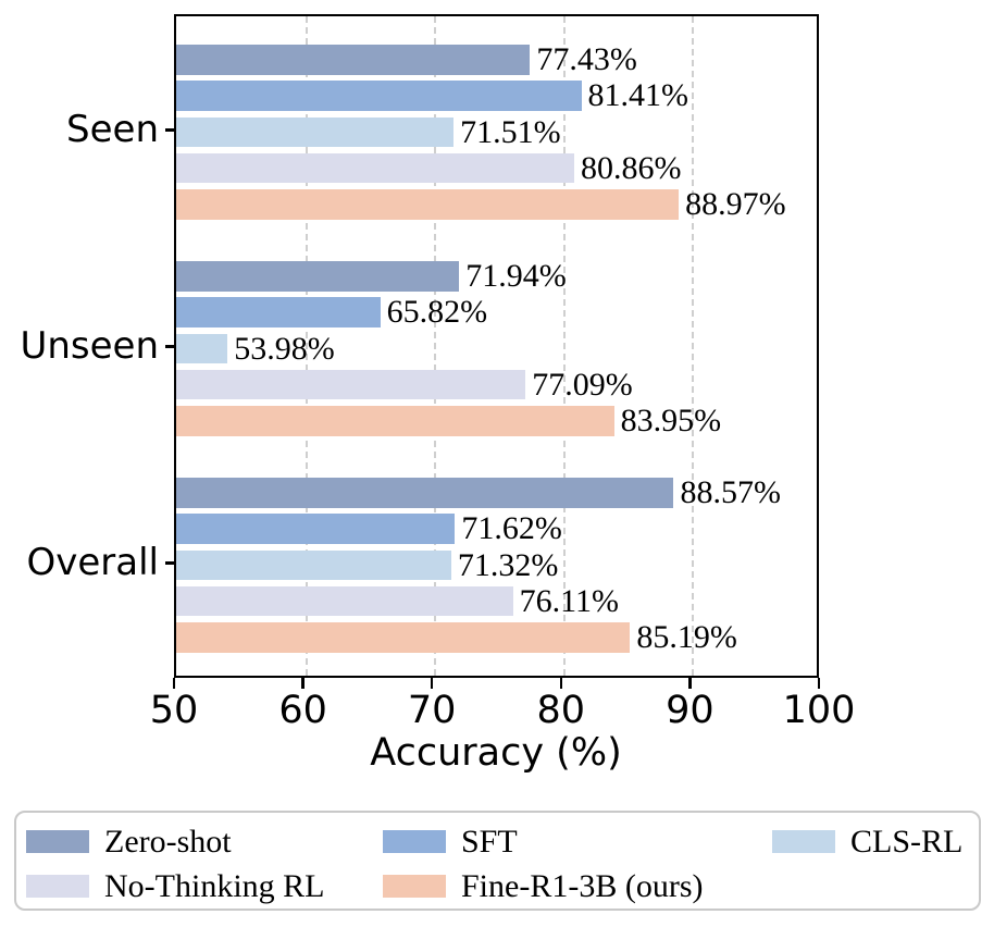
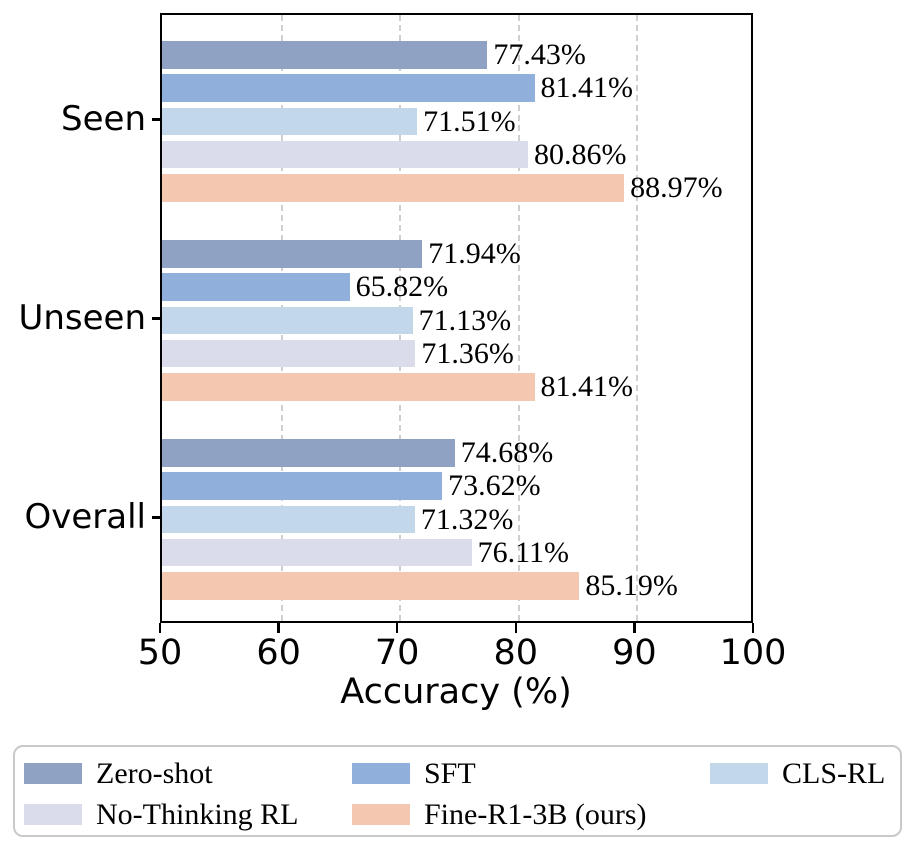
CLS-RL/Unseen: 53.98% -> 71.13%
No-Thinking RL/Unseen: 77.09% -> 71.36%
Fine-R1-3B (ours)/Unseen: 83.95% -> 81.41%
Zero-shot/Overall: 88.57% -> 74.68%
SFT/Overall: 71.62% -> 73.62%
